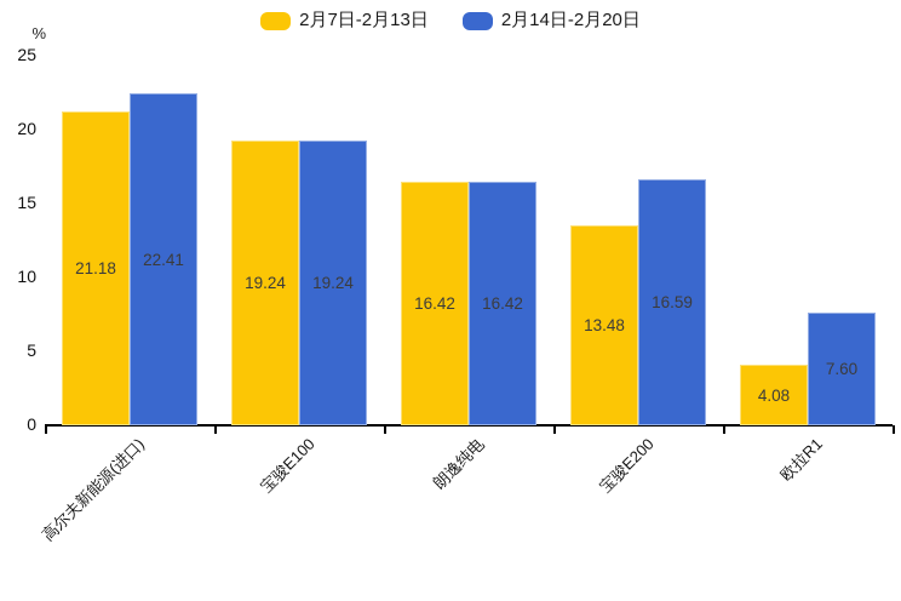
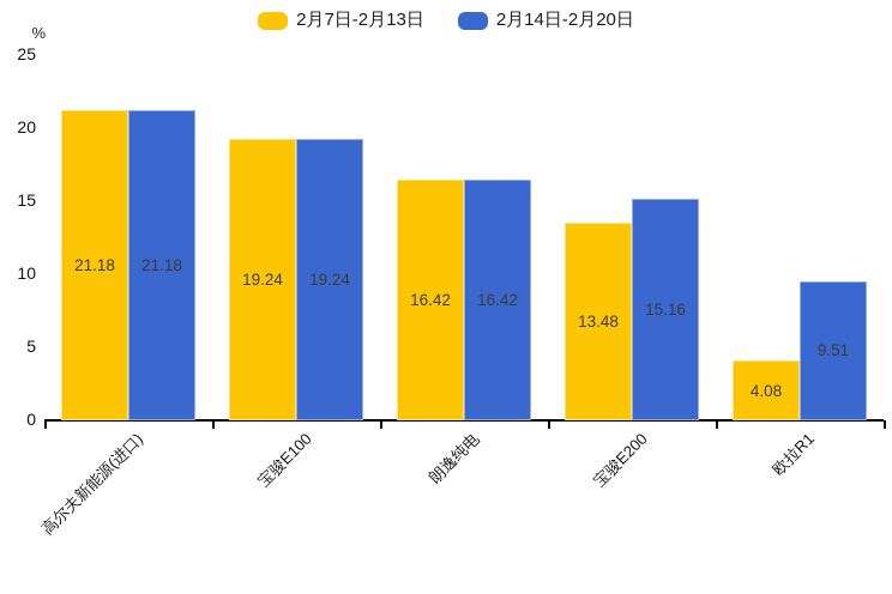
2月14日-2月20日/高尔夫新能源(进口): 22.41 -> 21.18
2月14日-2月20日/宝骏E200: 16.59 -> 15.16
2月14日-2月20日/欧拉R1: 7.60 -> 9.51
